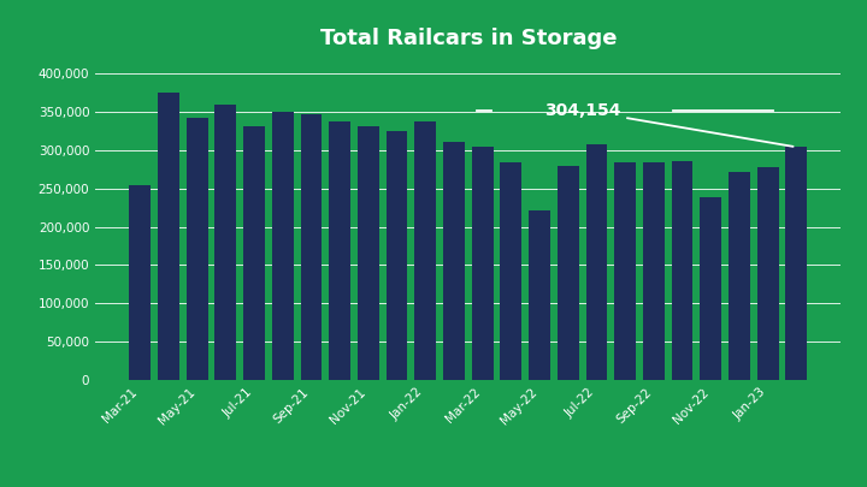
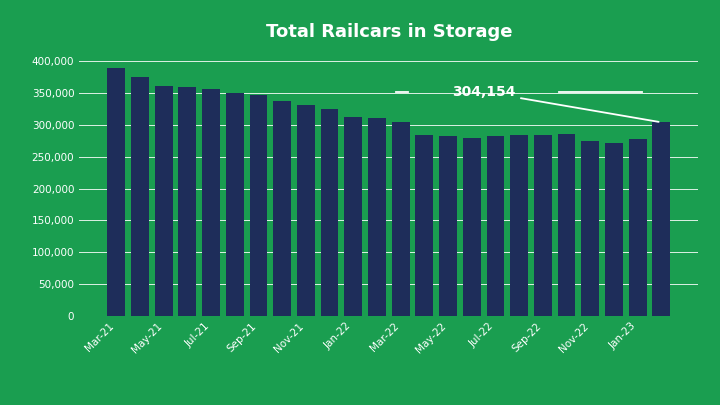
Mar-21: 254,000 -> 390,000
May-21: 342,000 -> 362,000
Jul-21: 332,000 -> 357,000
Jan-22: 338,000 -> 313,000
May-22: 222,000 -> 282,000
Jul-22: 308,000 -> 282,000
Nov-22: 238,000 -> 275,000
